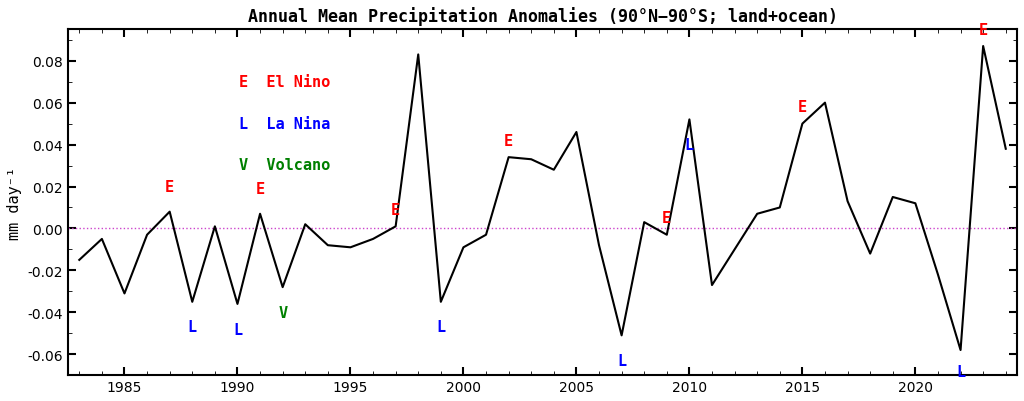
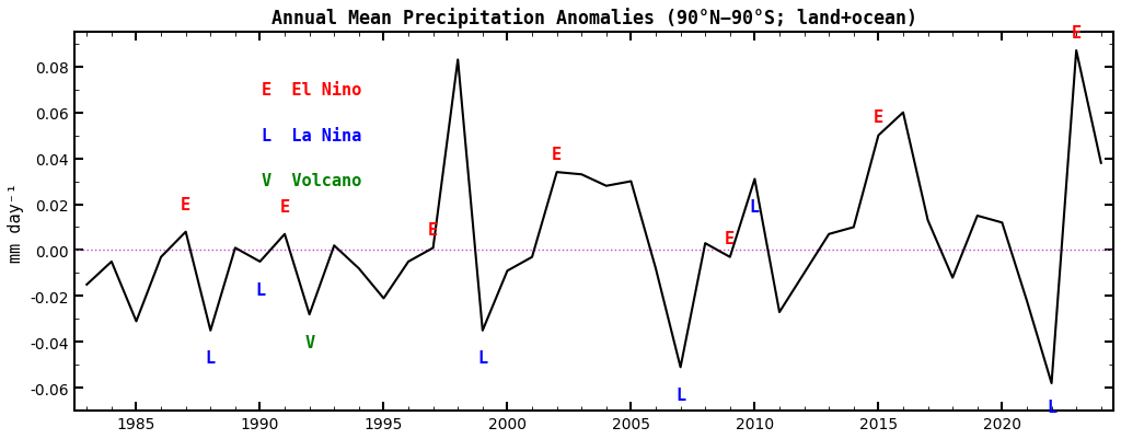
1990: -0.036 -> -0.005
1995: -0.009 -> -0.021
2005: 0.046 -> 0.030
2010: 0.052 -> 0.031
